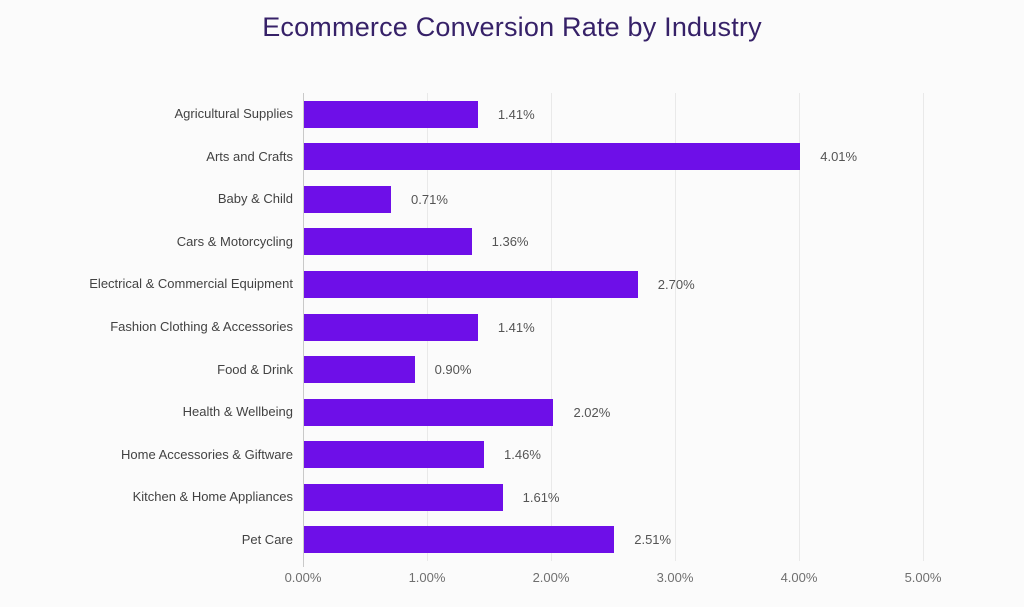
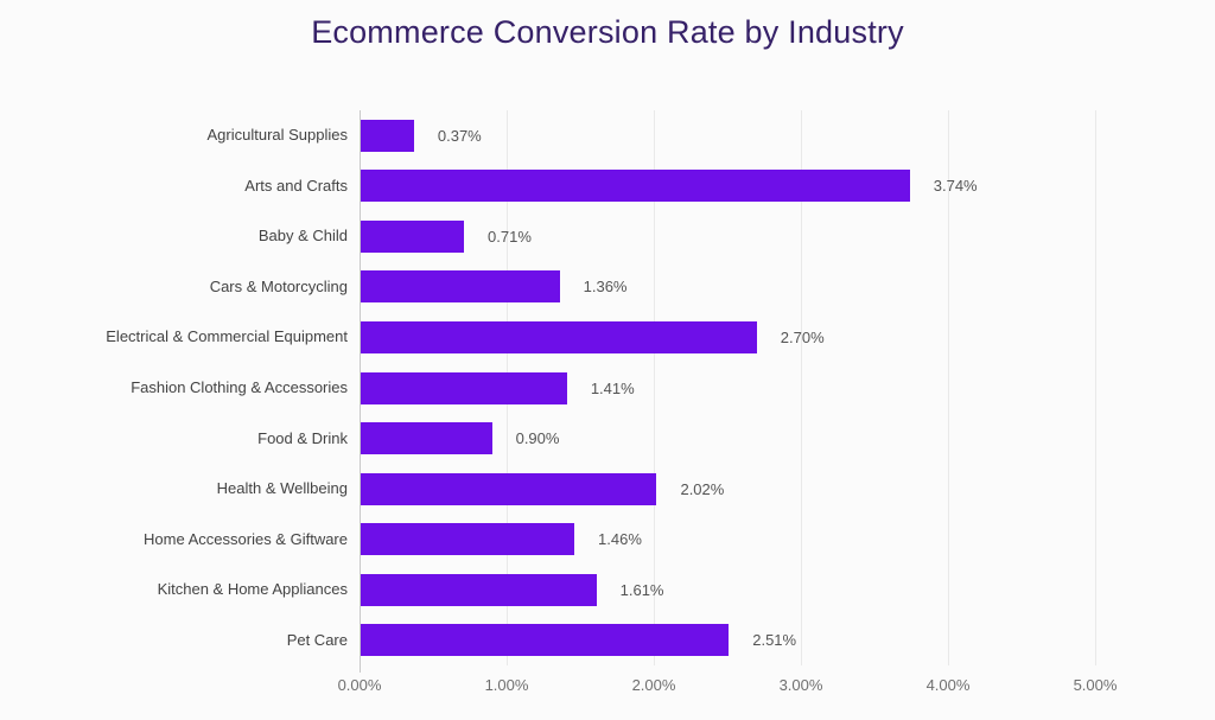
Agricultural Supplies: 1.41% -> 0.37%
Arts and Crafts: 4.01% -> 3.74%
